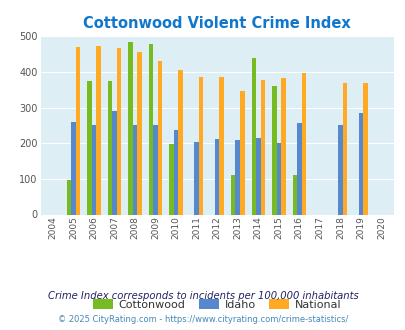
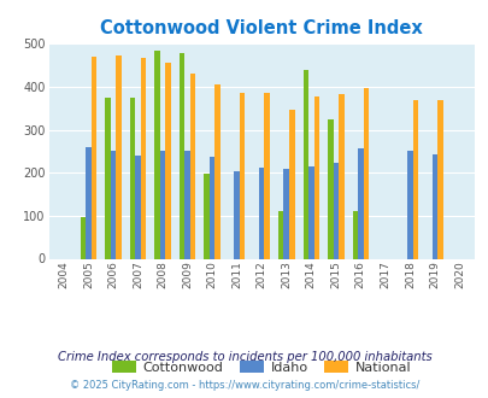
Idaho/2007: 290 -> 240
Cottonwood/2015: 360 -> 325
Idaho/2015: 200 -> 222
Idaho/2019: 285 -> 244
